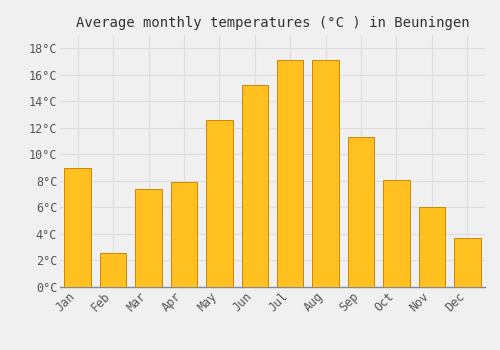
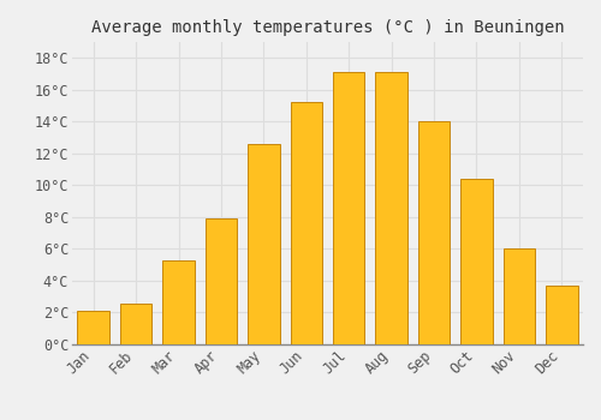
Jan: 9.0°C -> 2.1°C
Mar: 7.4°C -> 5.3°C
Sep: 11.3°C -> 14.0°C
Oct: 8.1°C -> 10.4°C
